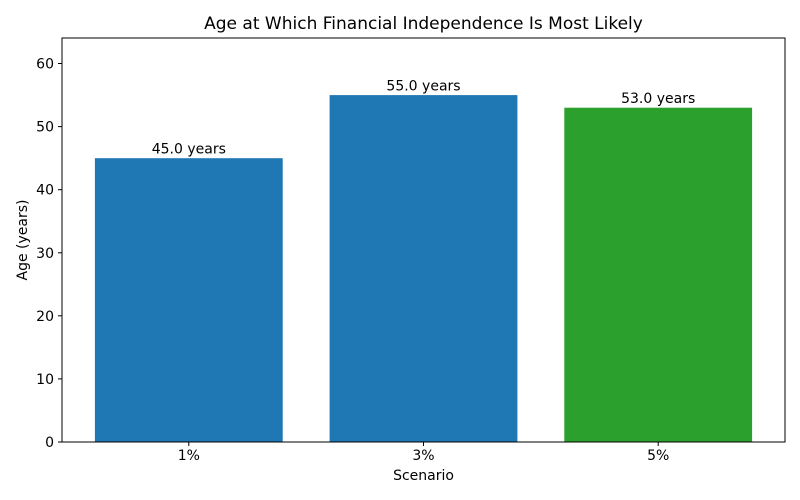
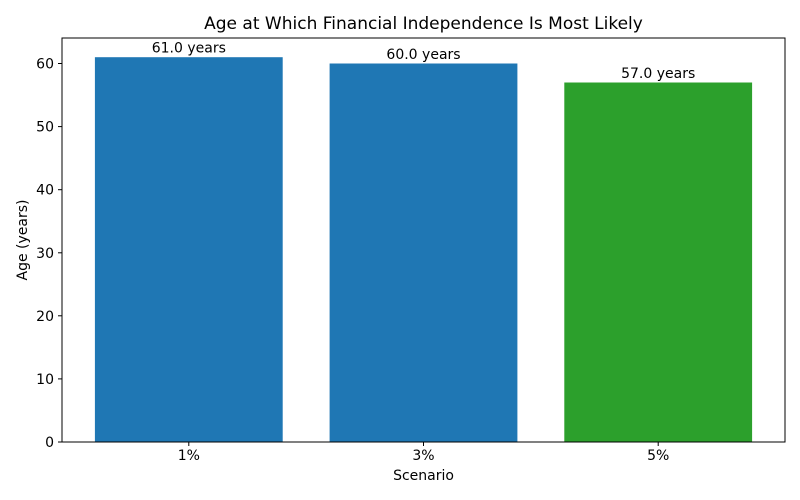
1%: 45.0 -> 61.0
3%: 55.0 -> 60.0
5%: 53.0 -> 57.0
